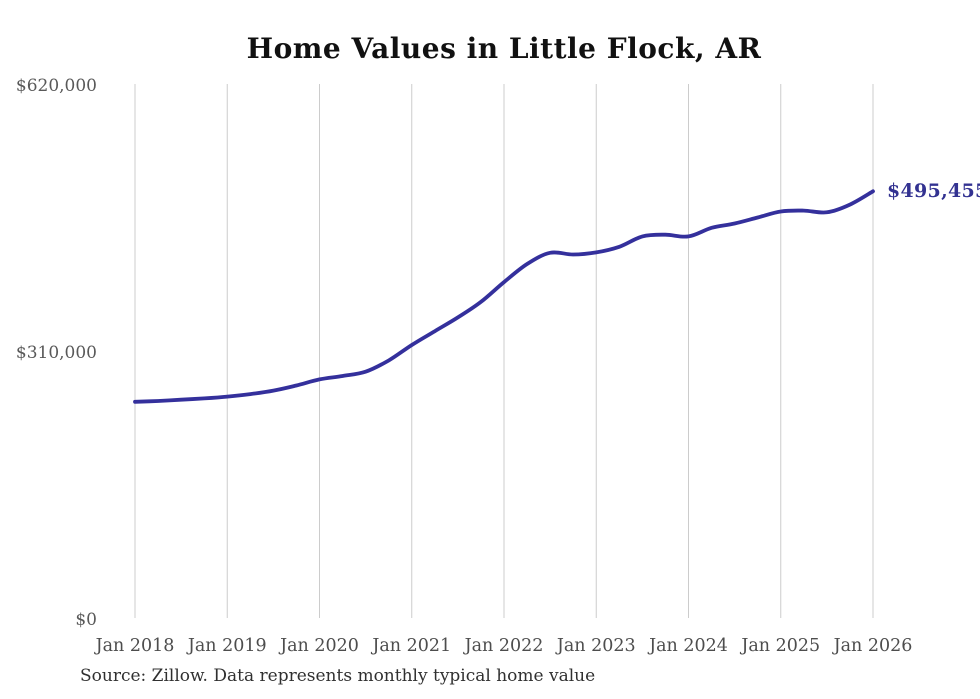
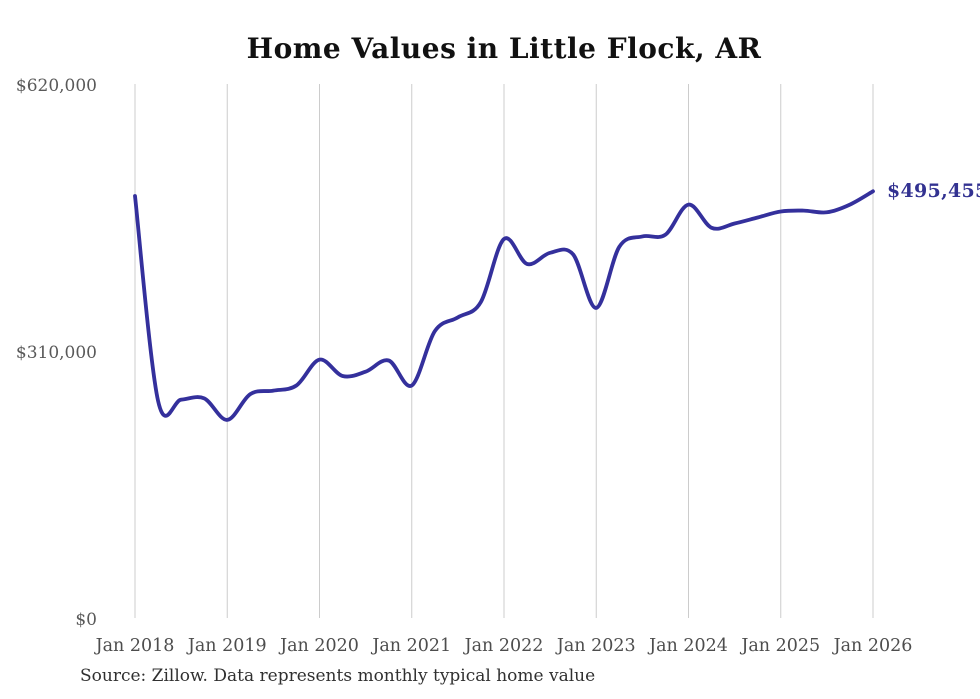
Jan 2018: $250000 -> $490000
Jan 2019: $260000 -> $230000
Jan 2020: $280000 -> $300000
Jan 2021: $320000 -> $270000
Jan 2022: $390000 -> $440000
Jan 2023: $420000 -> $360000
Jan 2024: $440000 -> $480000
